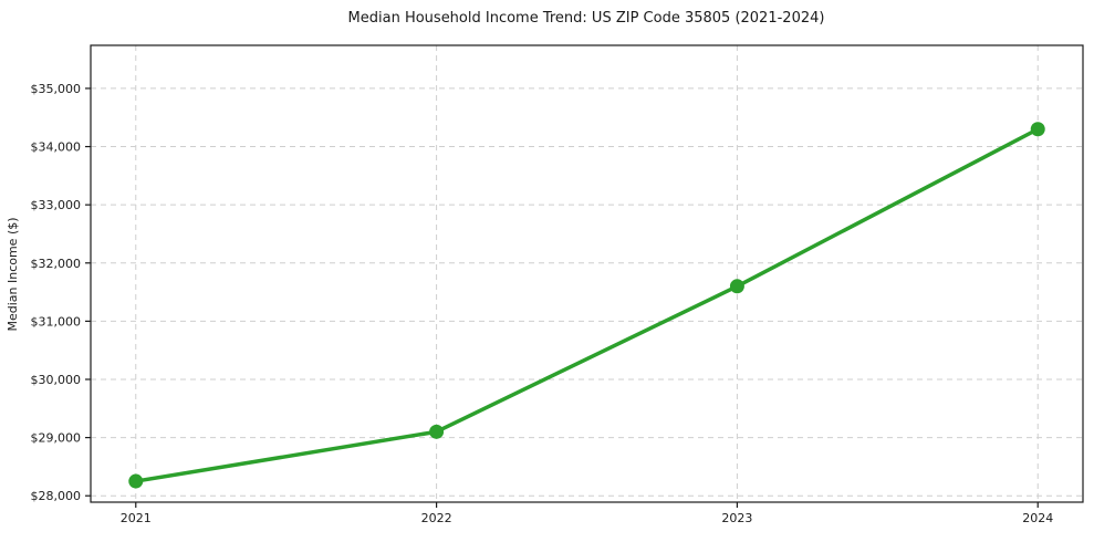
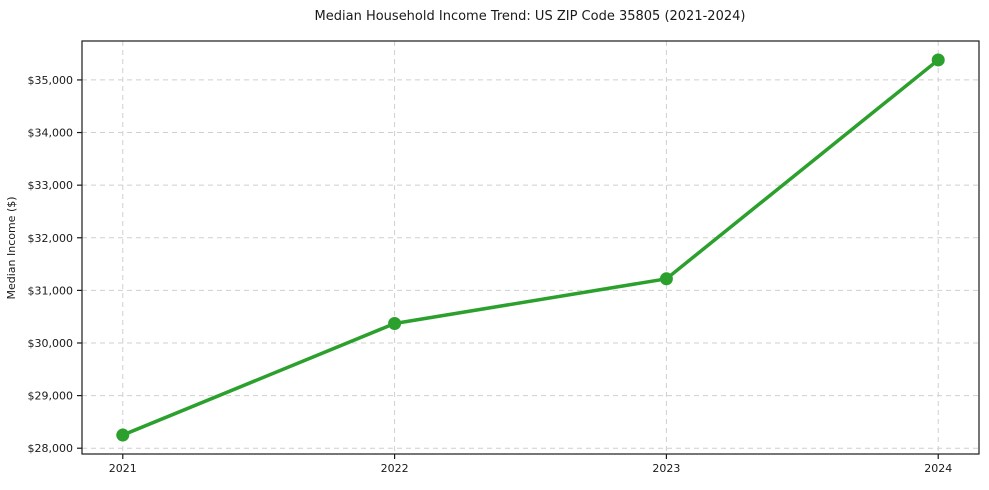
2022: $29100 -> $30400
2023: $31600 -> $31200
2024: $34300 -> $35400
